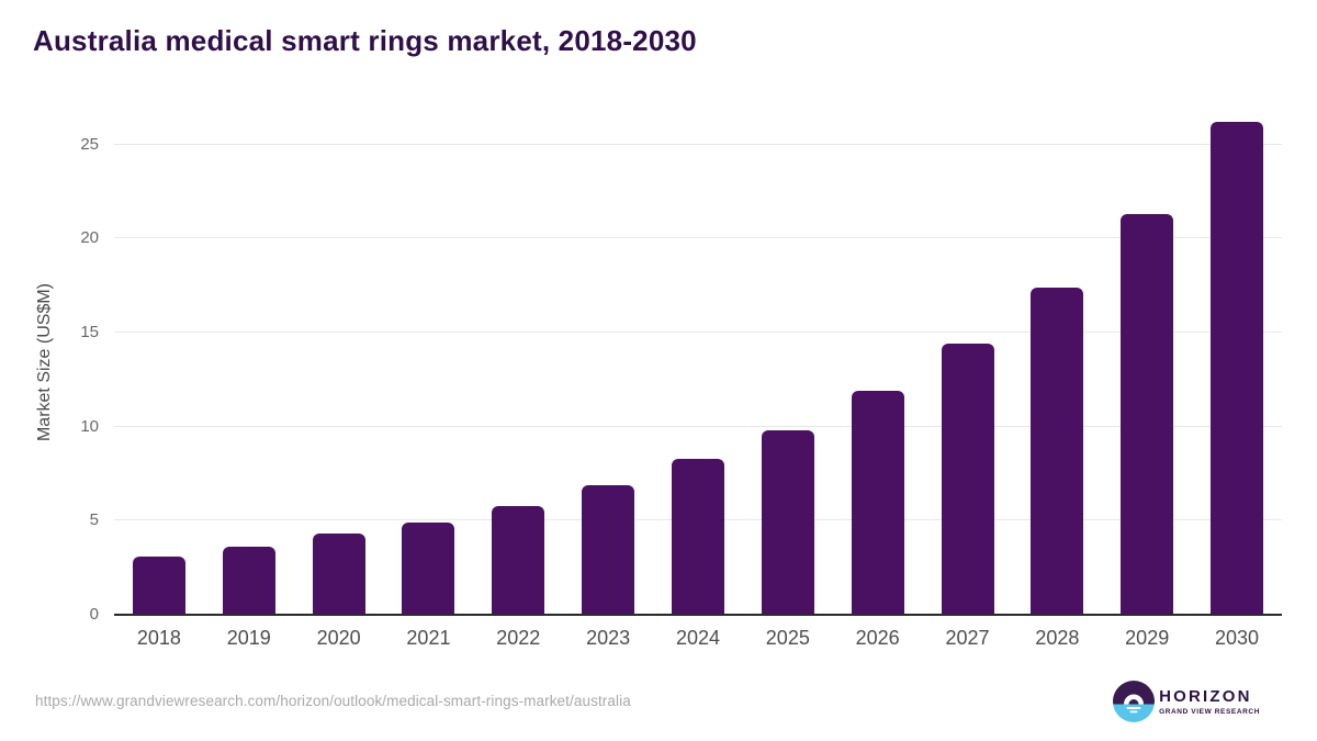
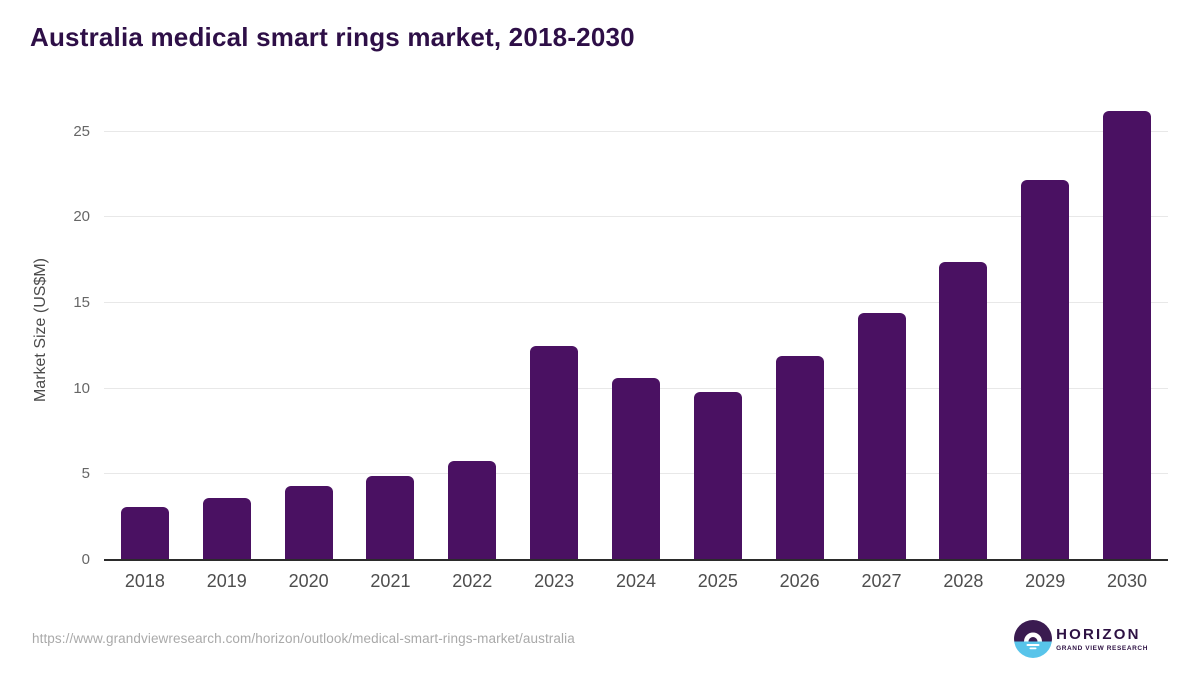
2023: 6.9 -> 12.5
2024: 8.3 -> 10.6
2029: 21.3 -> 22.2
